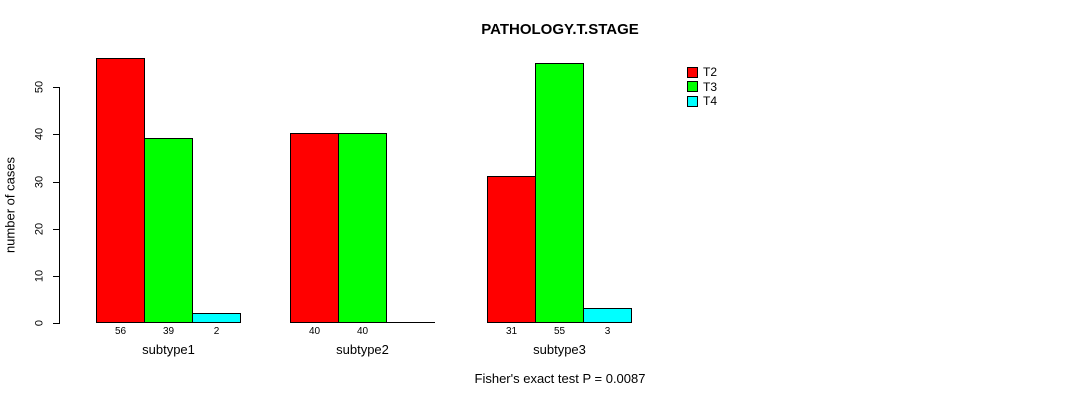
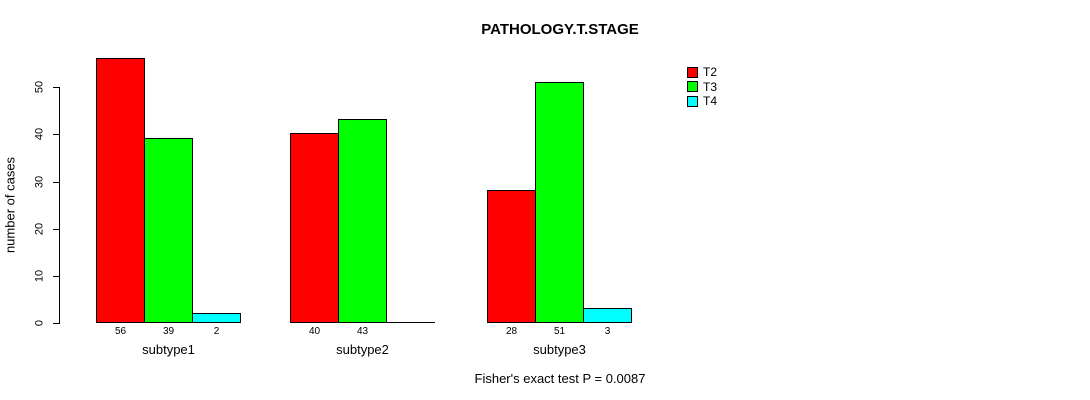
T3/subtype2: 40 -> 43
T2/subtype3: 31 -> 28
T3/subtype3: 55 -> 51
